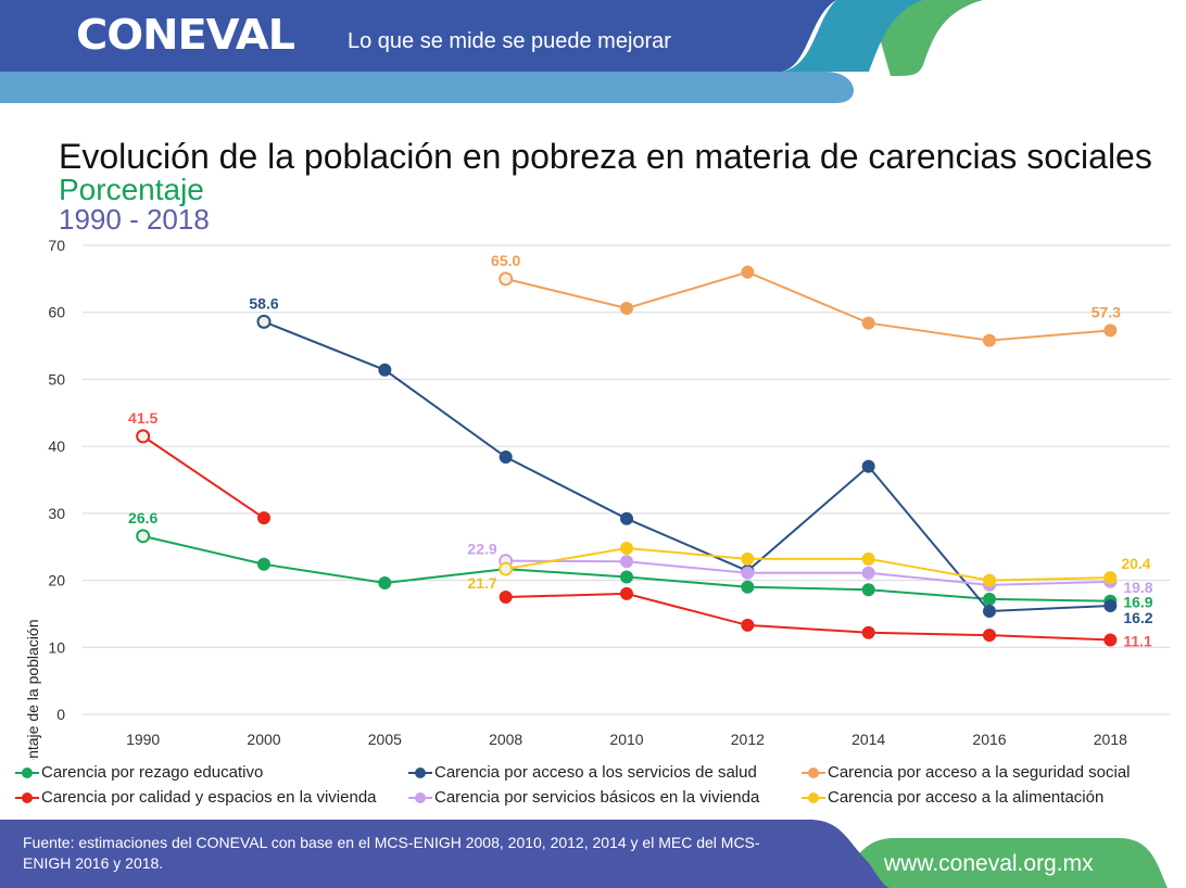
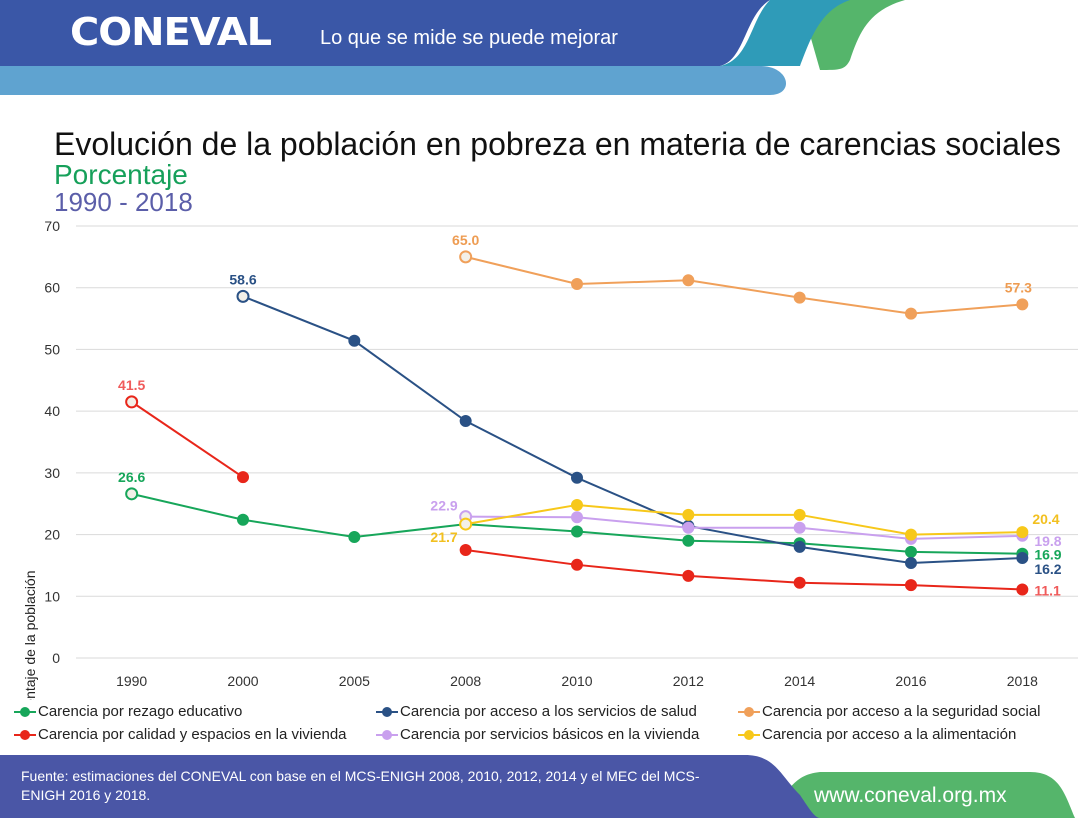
Carencia por calidad y espacios en la vivienda/2010: 18 -> 15
Carencia por acceso a la seguridad social/2012: 66 -> 61
Carencia por acceso a los servicios de salud/2014: 37 -> 18
